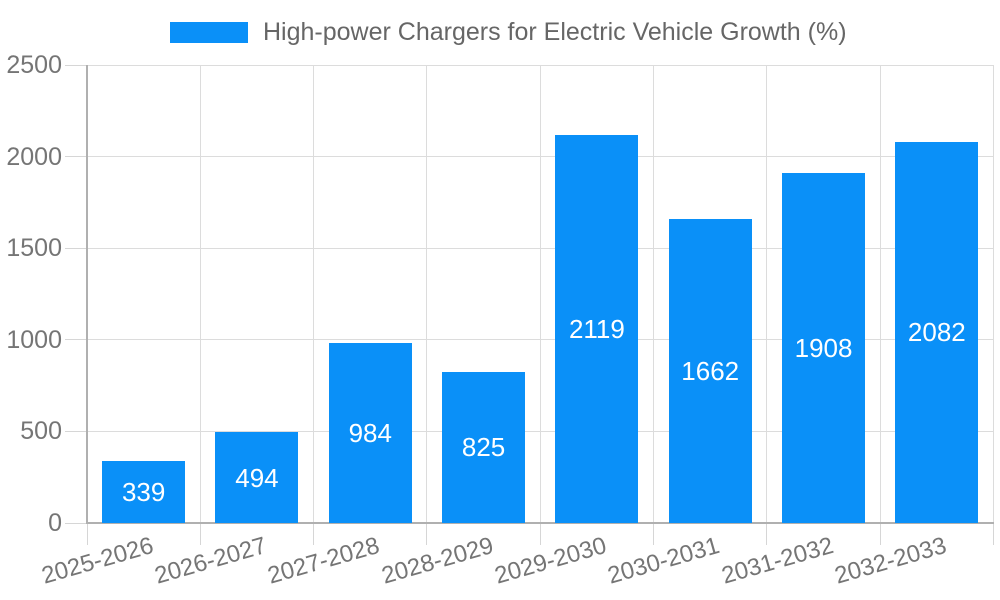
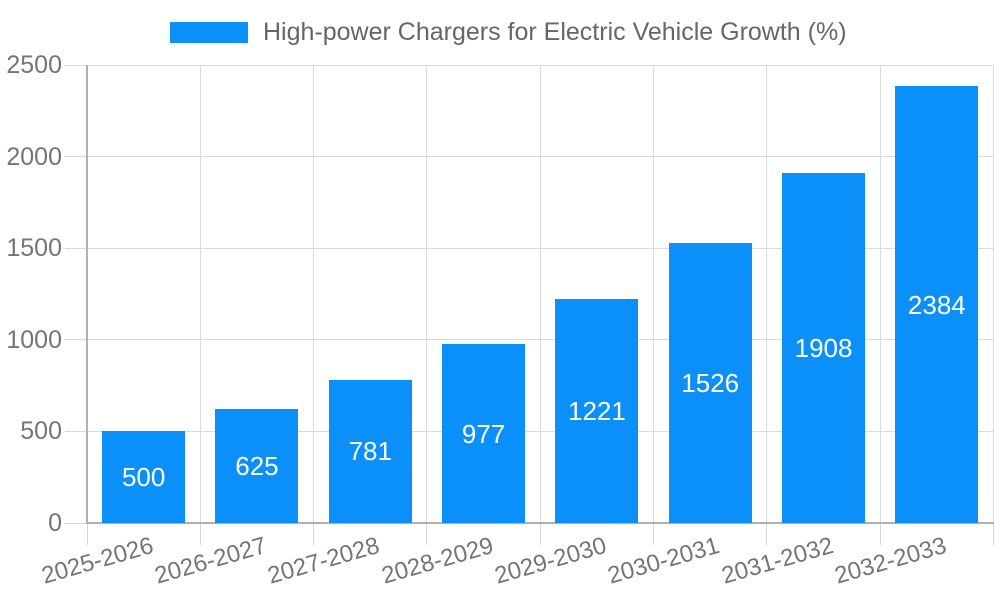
2025-2026: 339 -> 500
2026-2027: 494 -> 625
2027-2028: 984 -> 781
2028-2029: 825 -> 977
2029-2030: 2119 -> 1221
2030-2031: 1662 -> 1526
2032-2033: 2082 -> 2384
